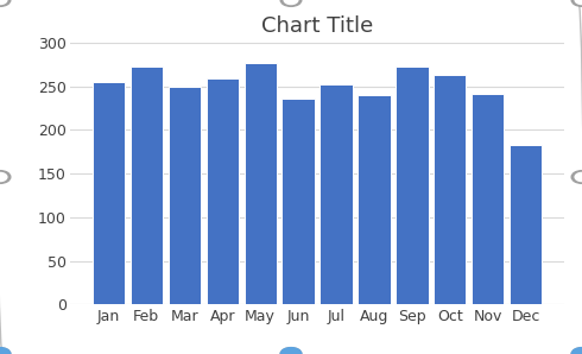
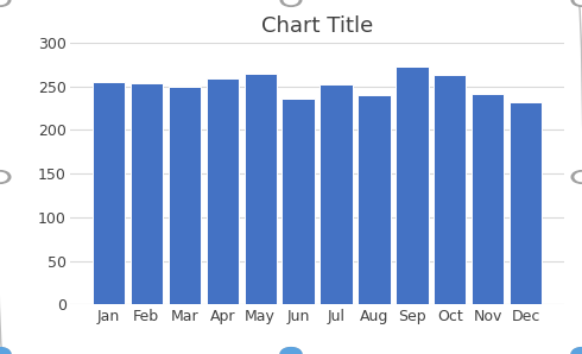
Feb: 272 -> 253
May: 276 -> 264
Dec: 182 -> 232
